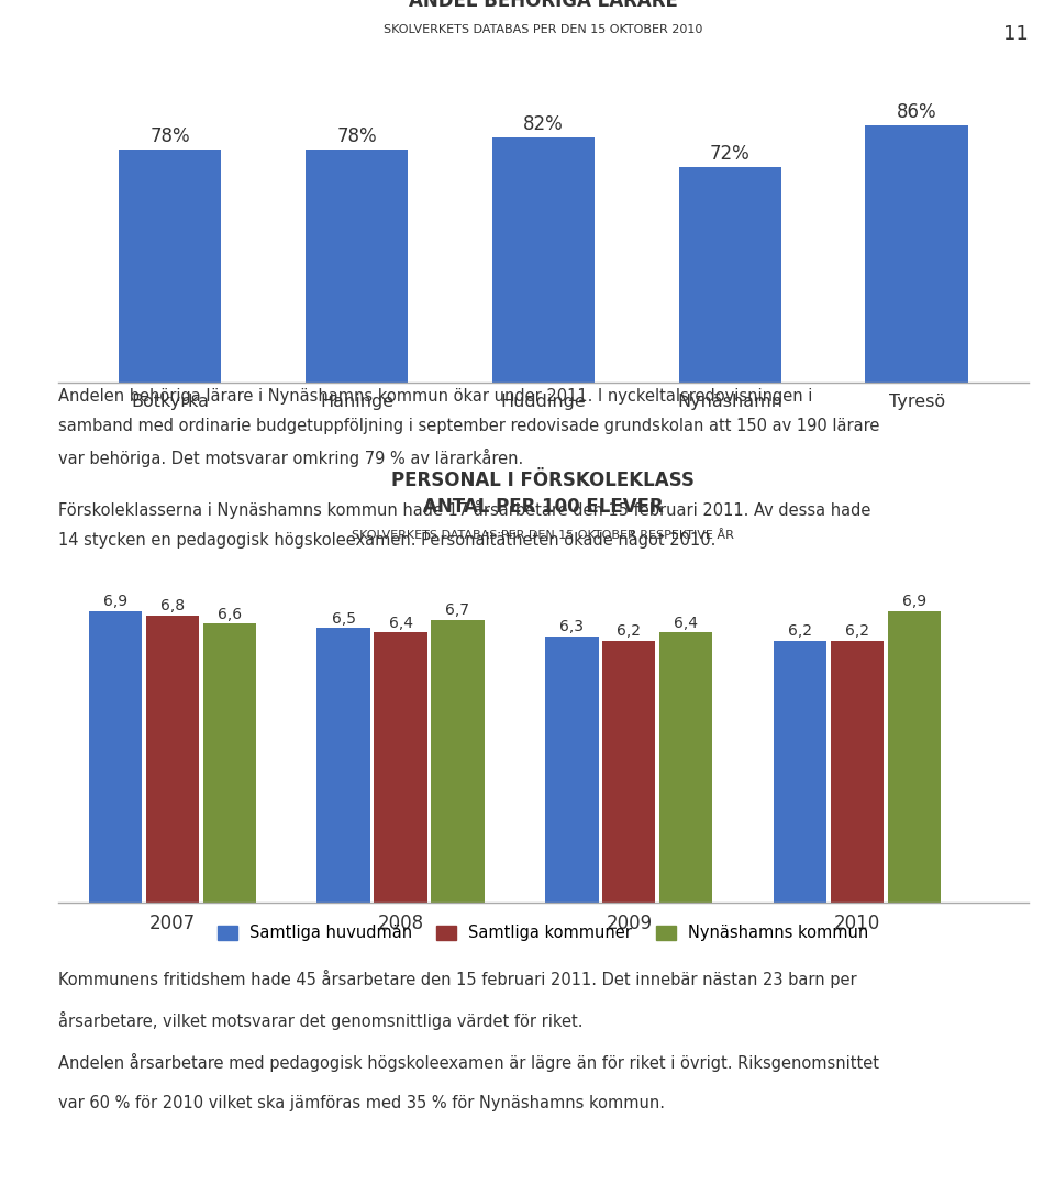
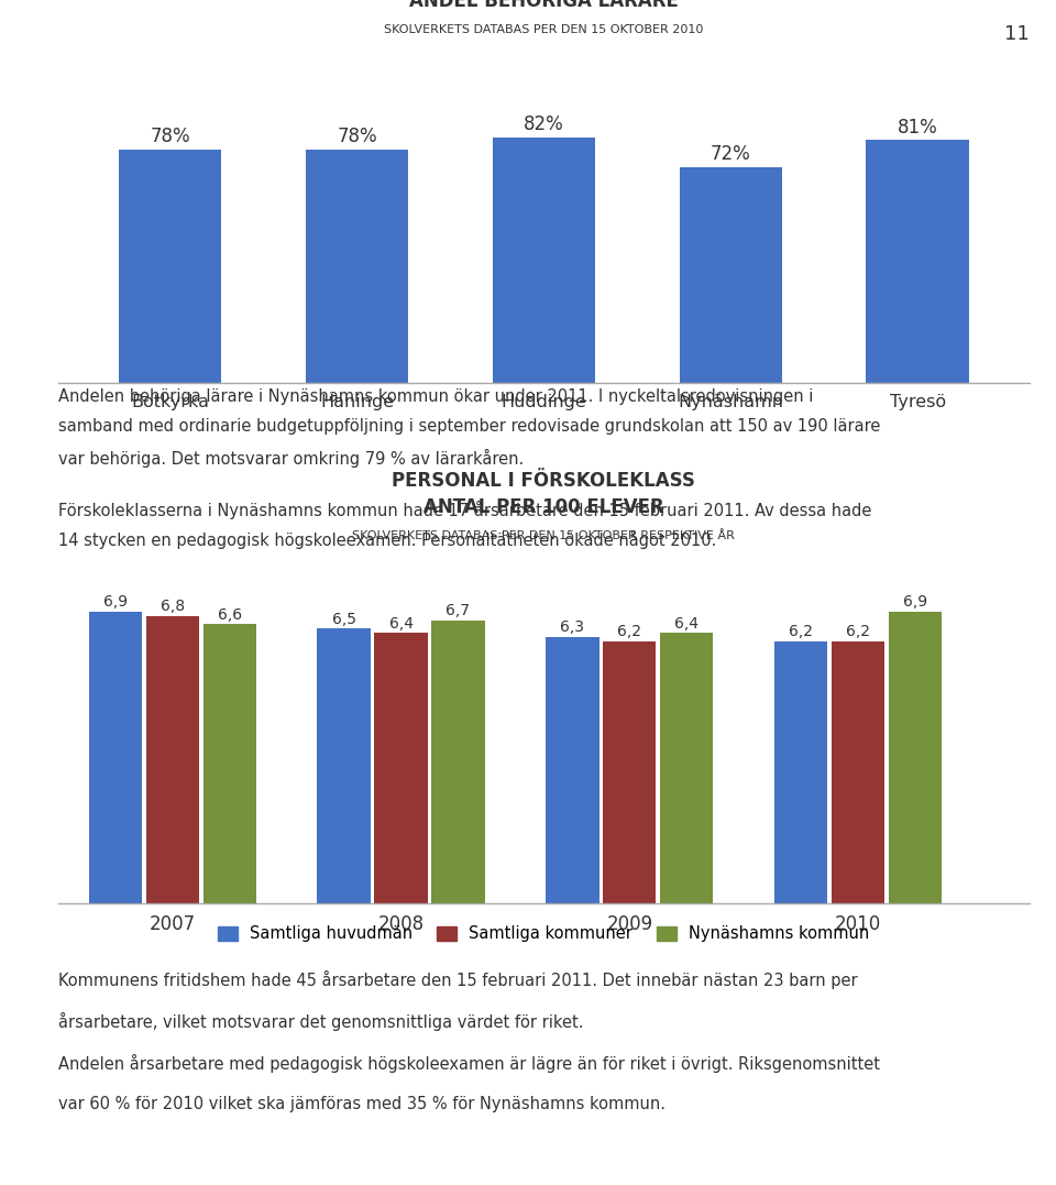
Tyresö: 86% -> 81%
